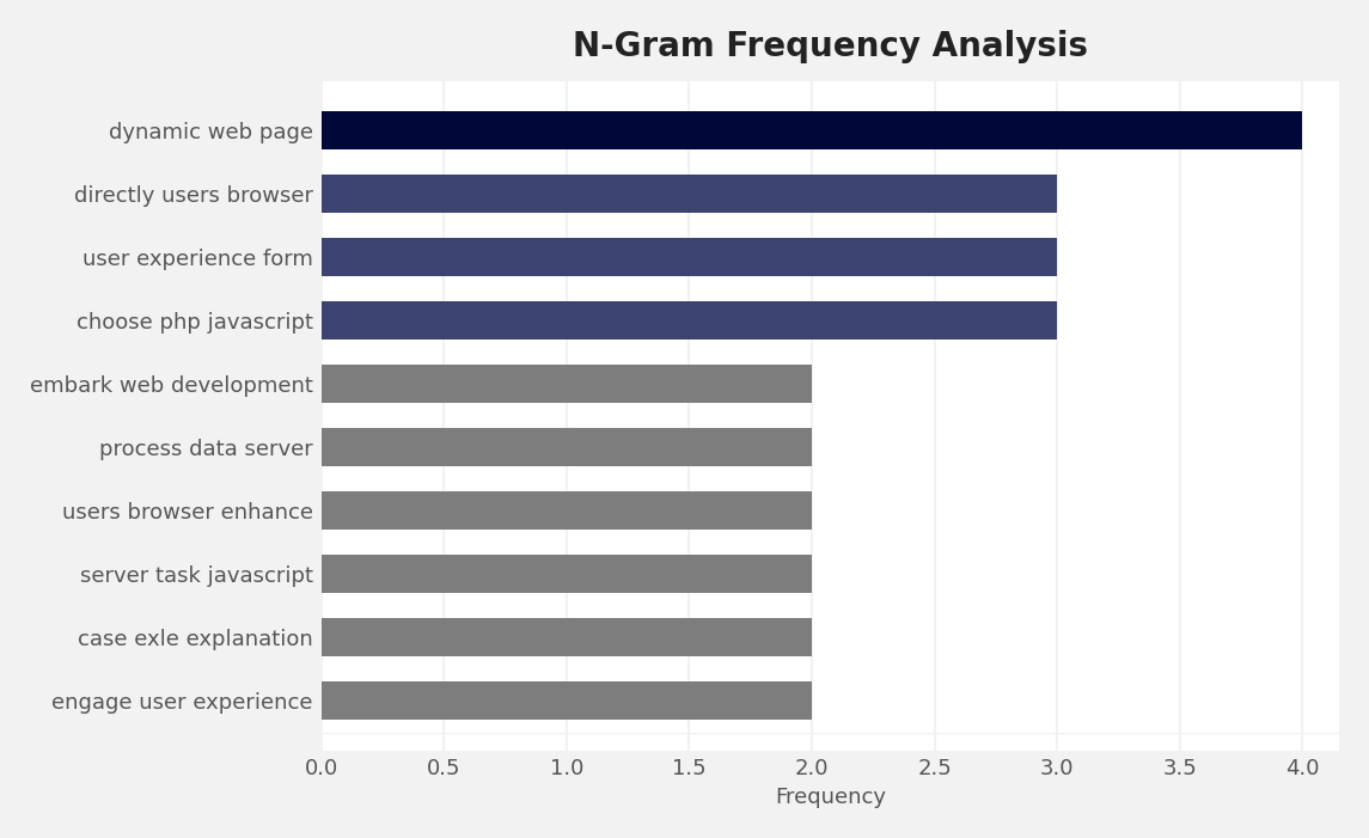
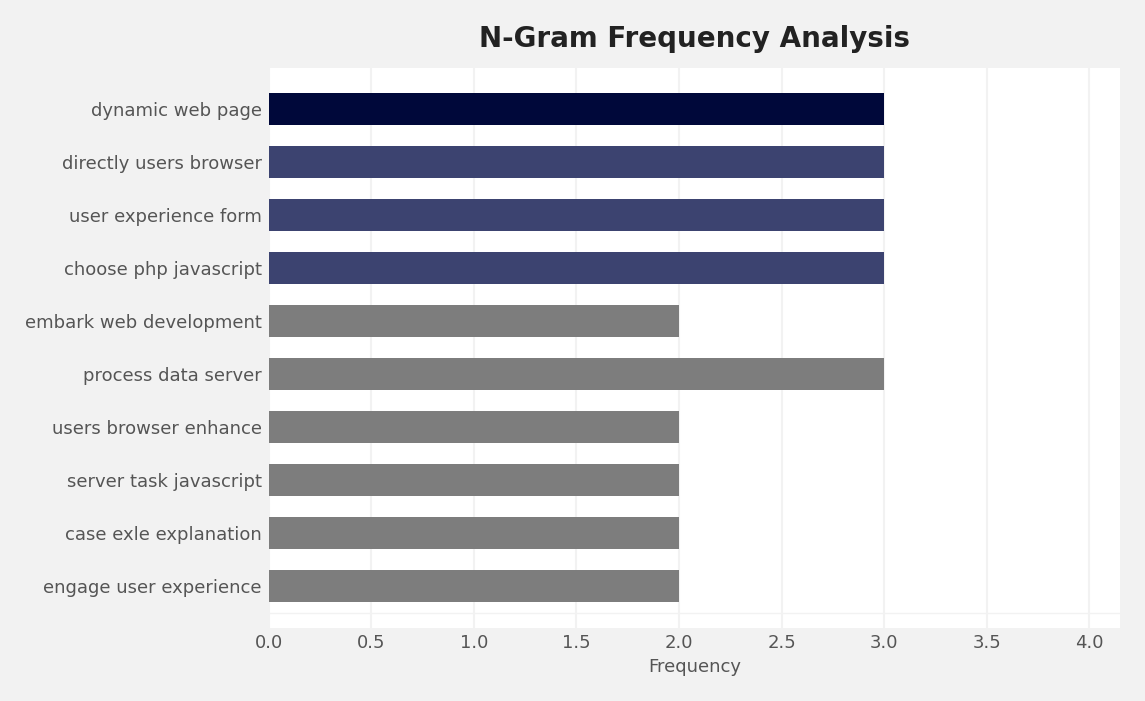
dynamic web page: 4 -> 3
process data server: 2 -> 3
